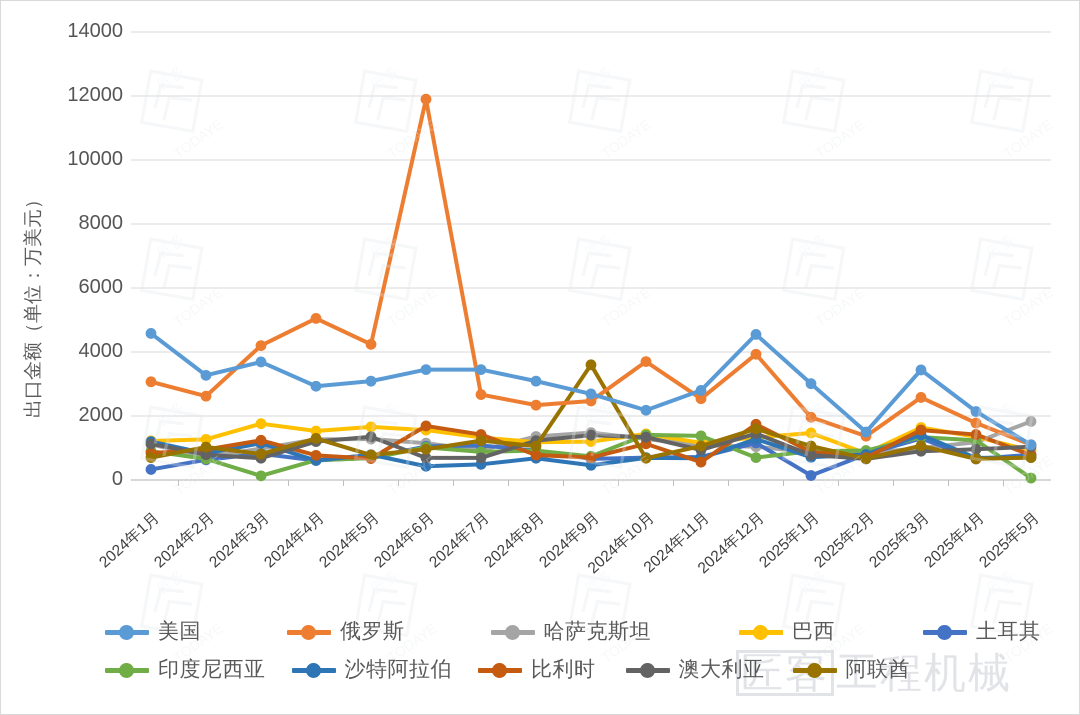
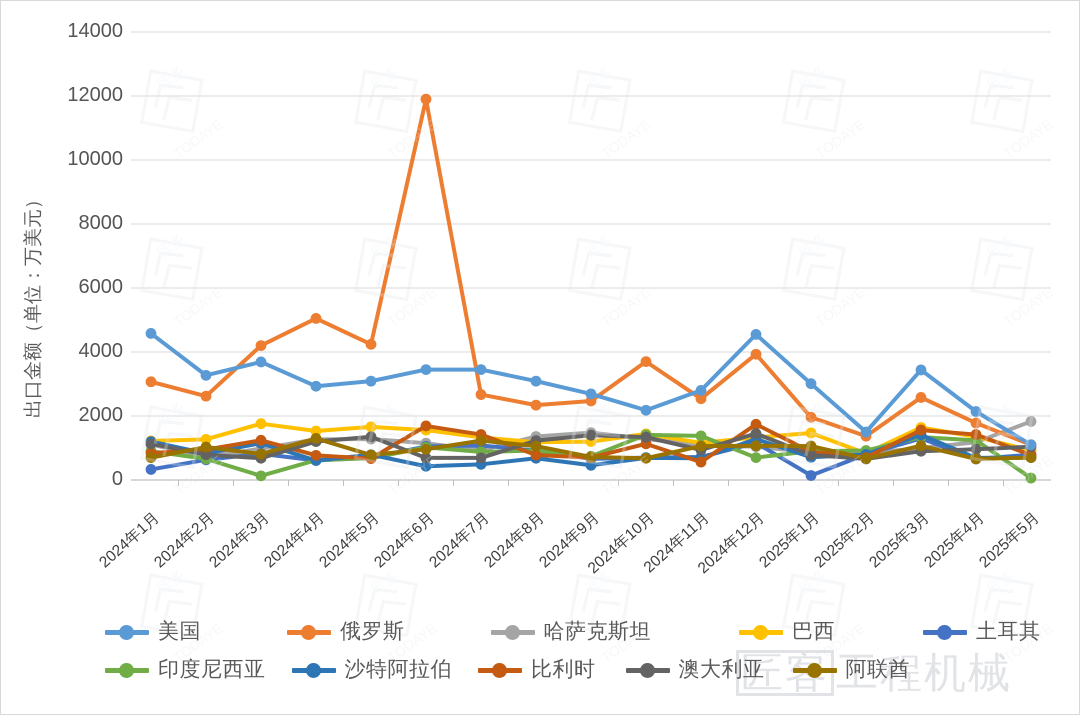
阿联酋/2024年9月: 3600 -> 700
阿联酋/2024年12月: 1600 -> 1100
